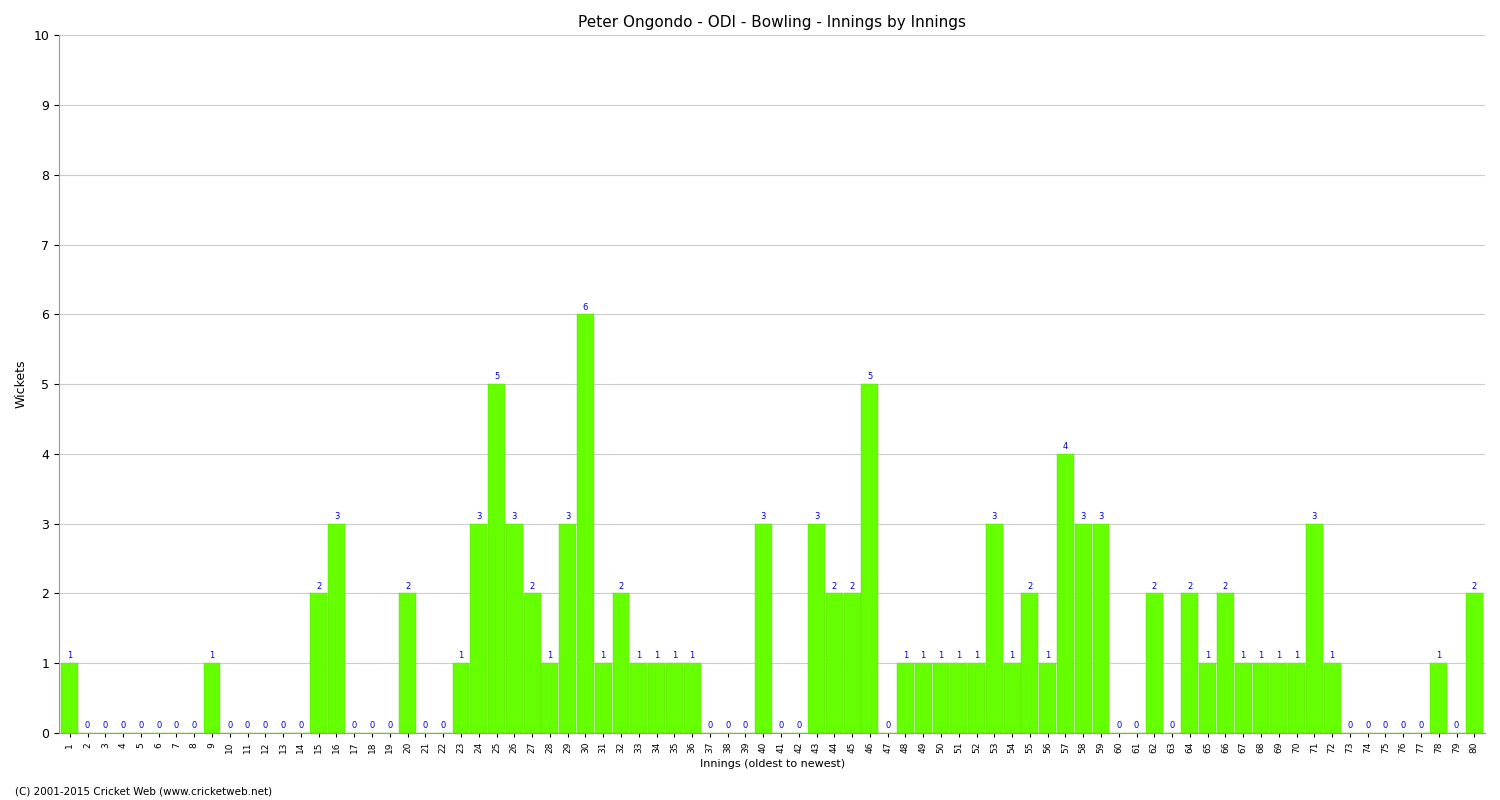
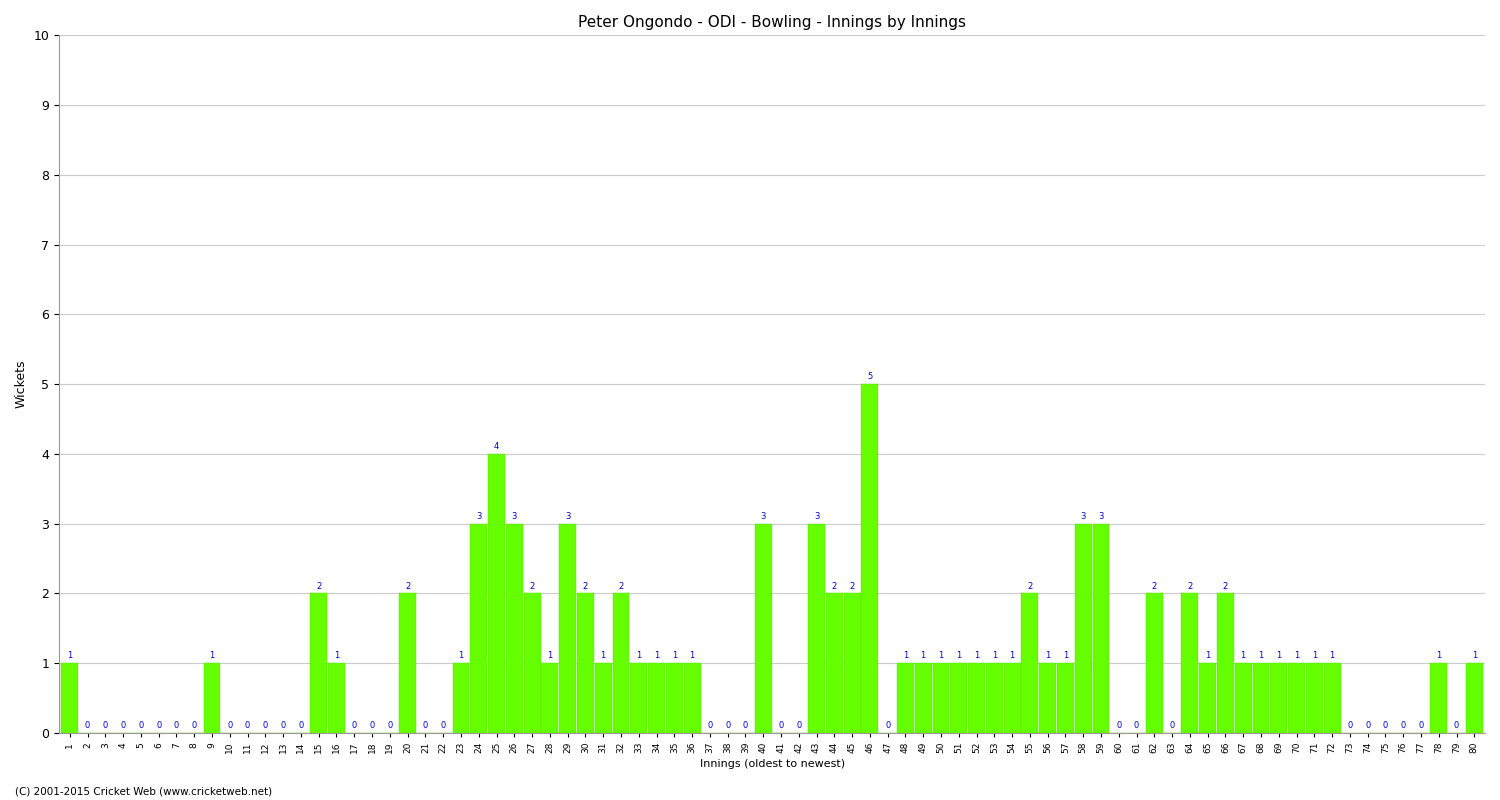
16: 3 -> 1
25: 5 -> 4
30: 6 -> 2
53: 3 -> 1
57: 4 -> 1
71: 3 -> 1
80: 2 -> 1
